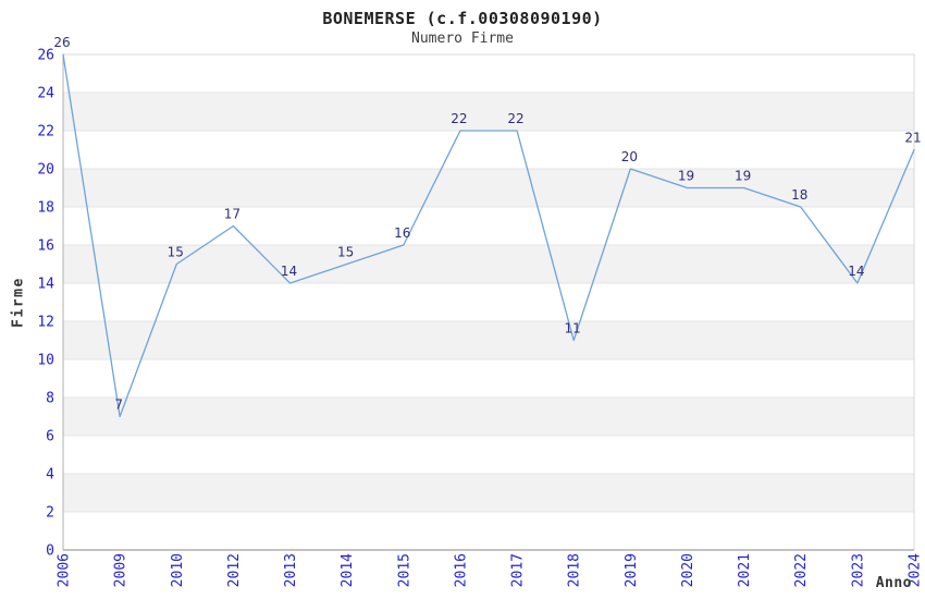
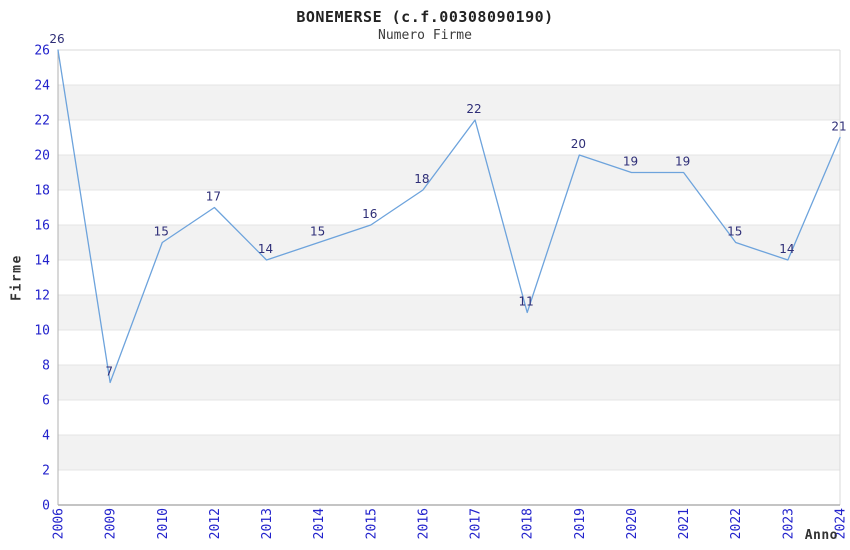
2016: 22 -> 18
2022: 18 -> 15
